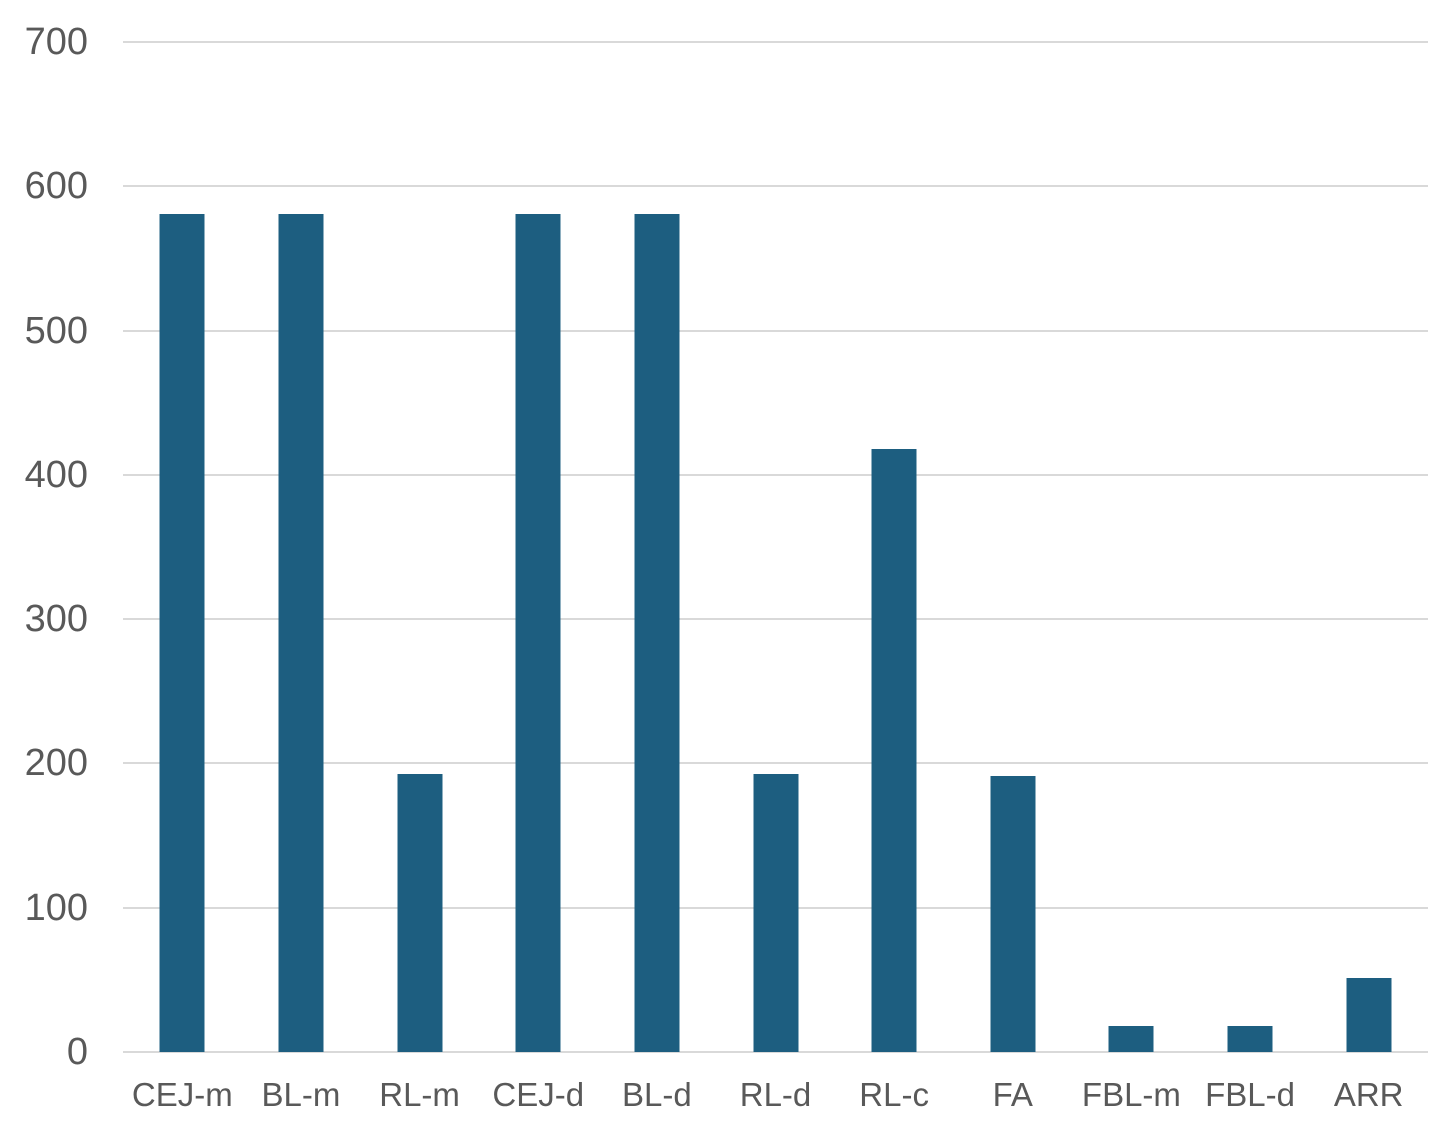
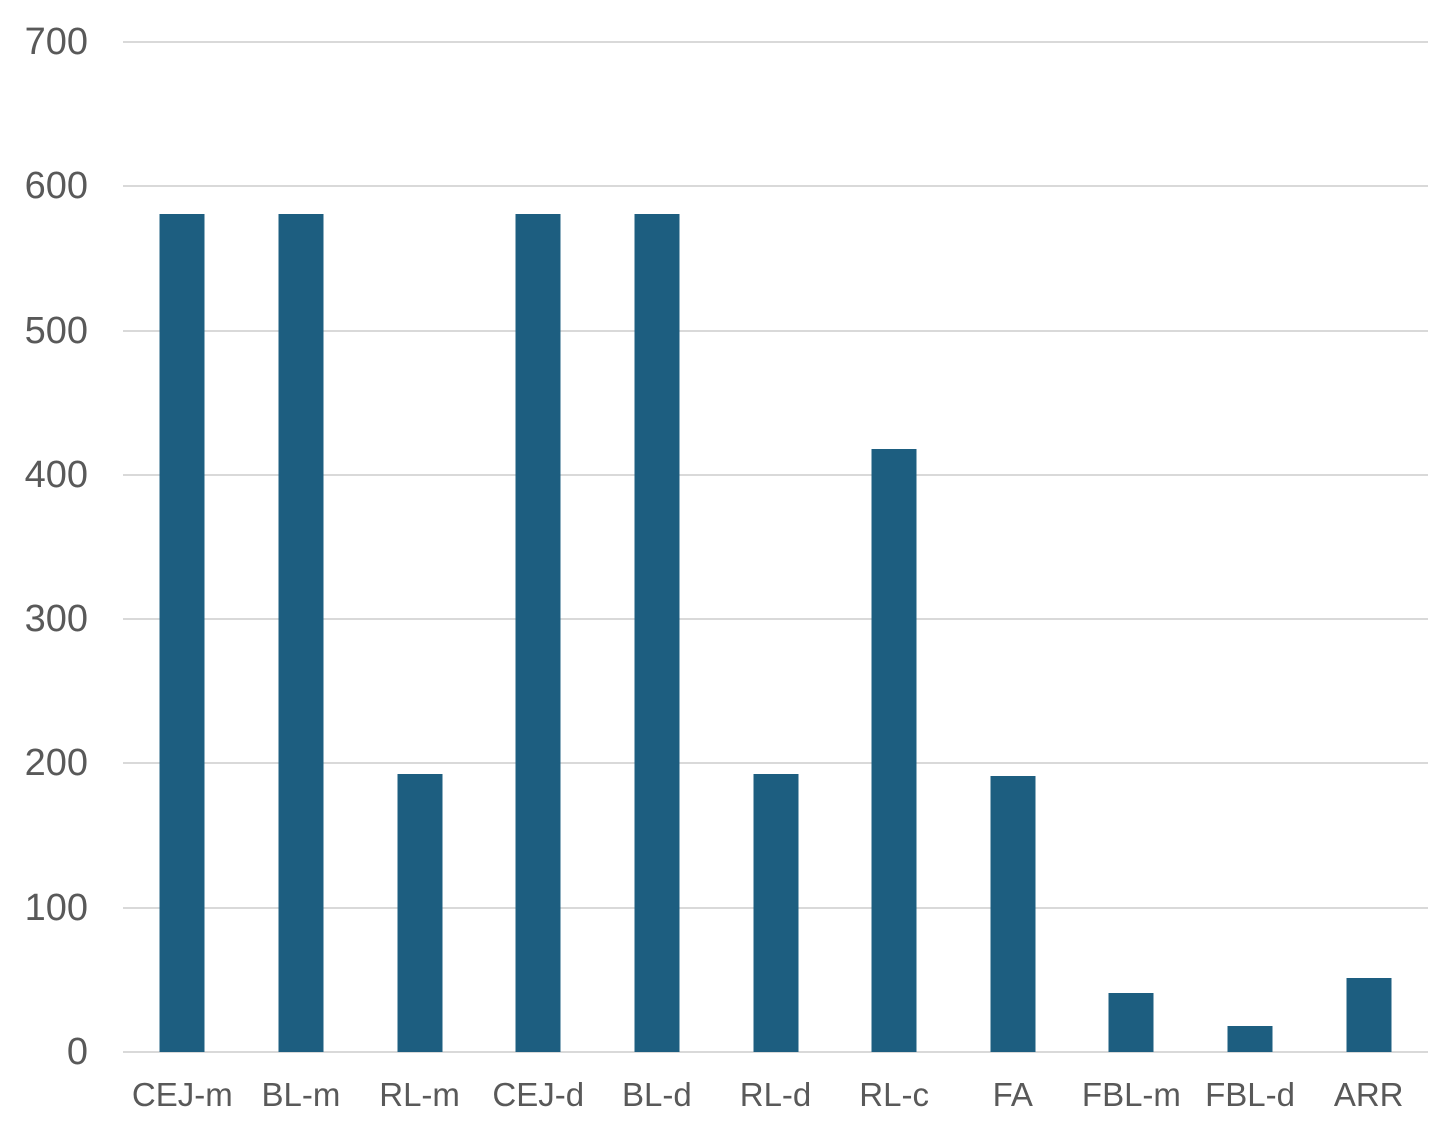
FBL-m: 18 -> 41
